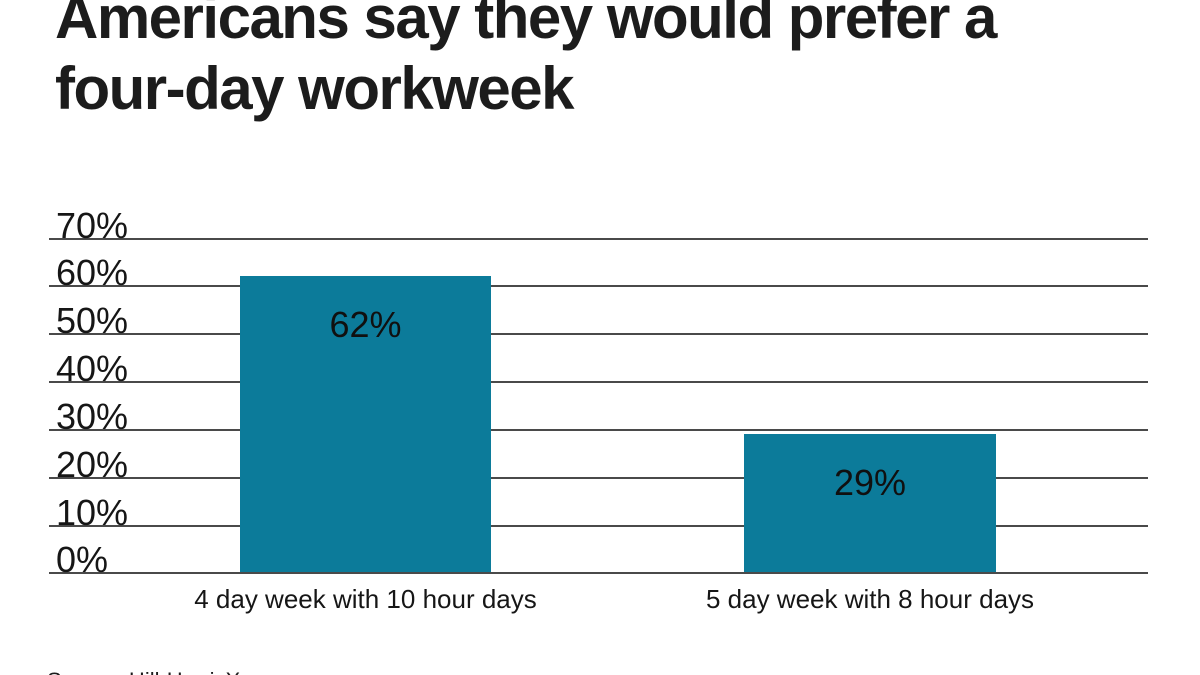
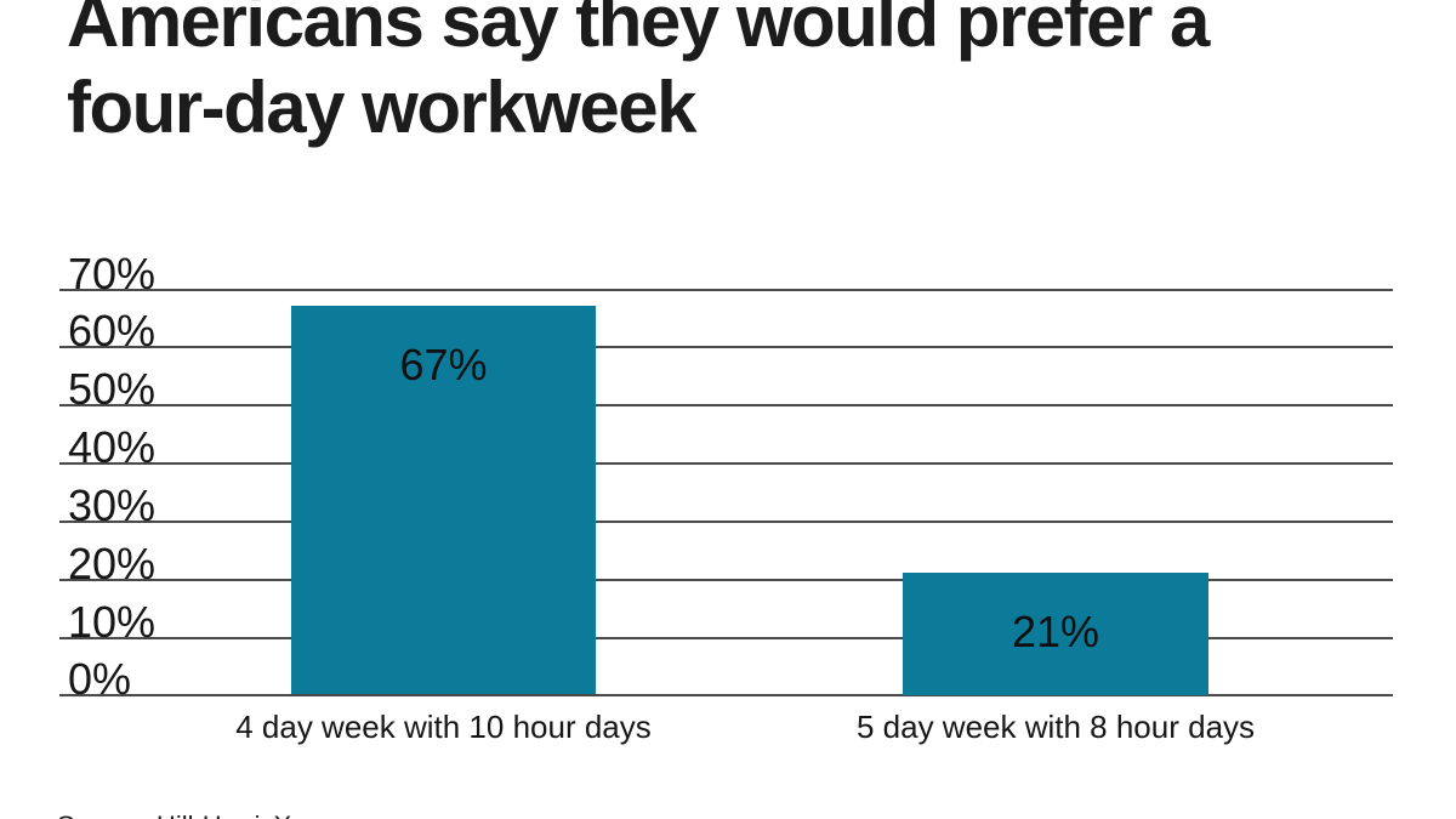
4 day week with 10 hour days: 62% -> 67%
5 day week with 8 hour days: 29% -> 21%
